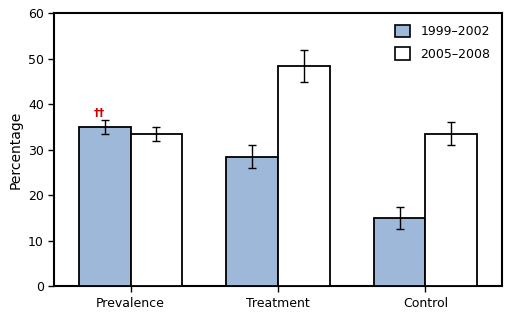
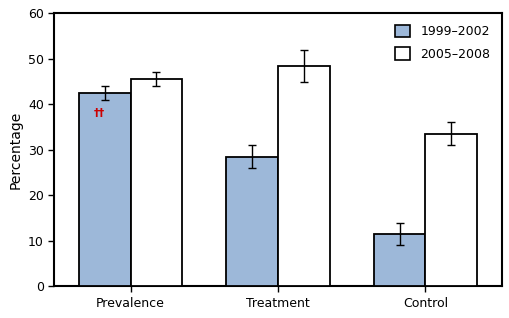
1999–2002/Prevalence: 35.0 -> 42.5
2005–2008/Prevalence: 33.5 -> 45.5
1999–2002/Control: 15.0 -> 11.5
